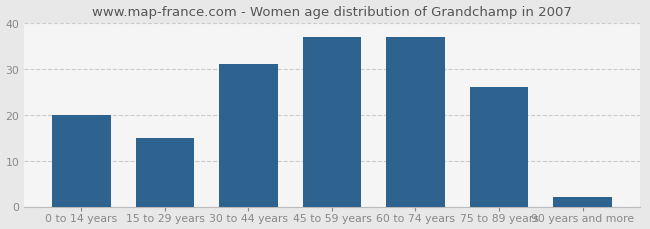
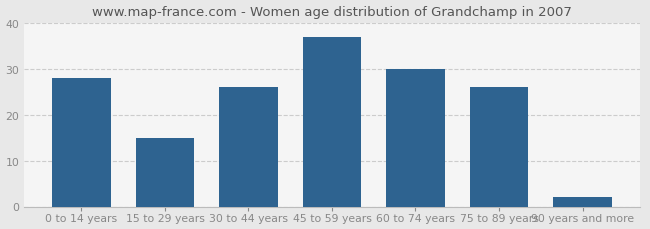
0 to 14 years: 20 -> 28
30 to 44 years: 31 -> 26
60 to 74 years: 37 -> 30
